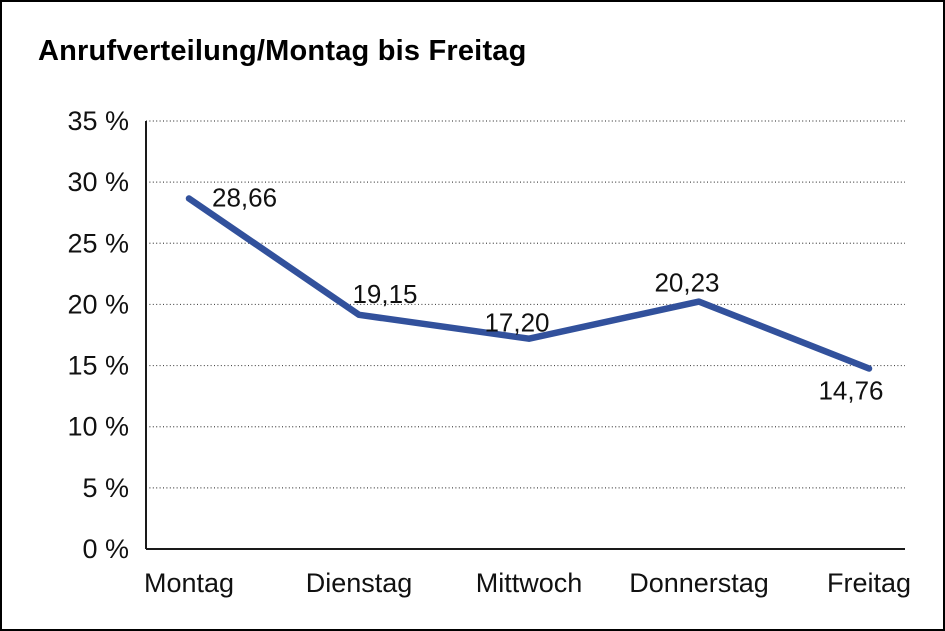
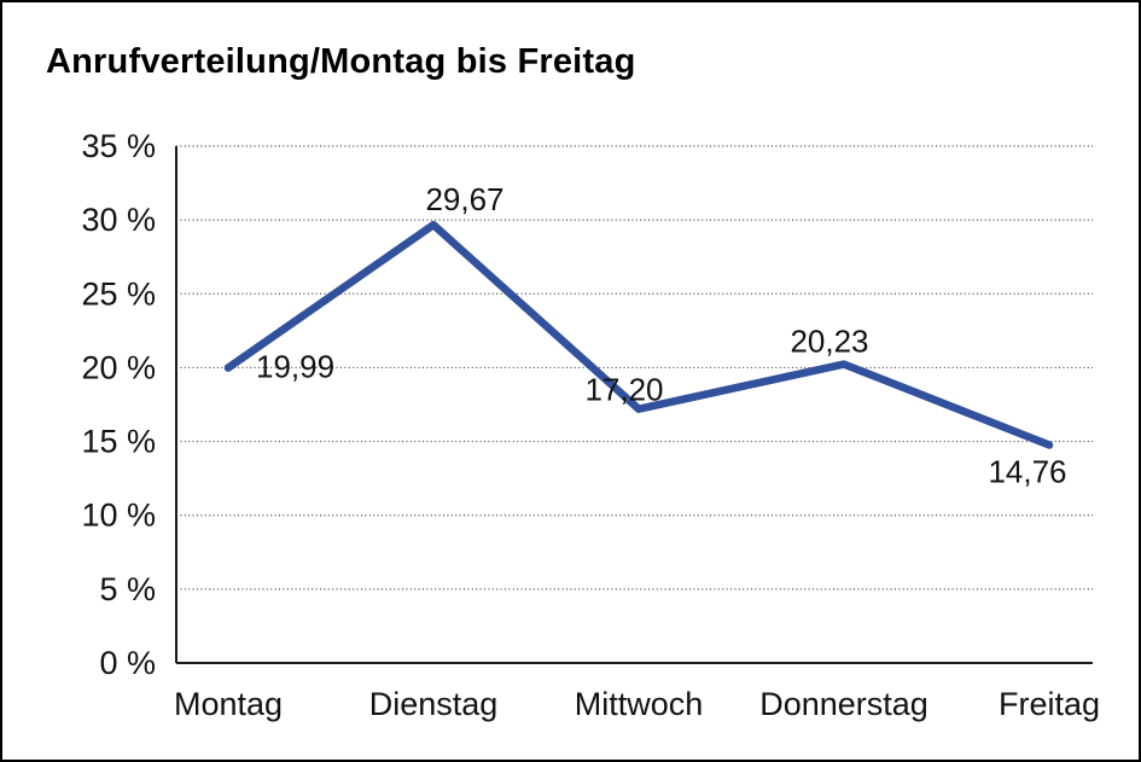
Montag: 28,66 -> 19,99
Dienstag: 19,15 -> 29,67
